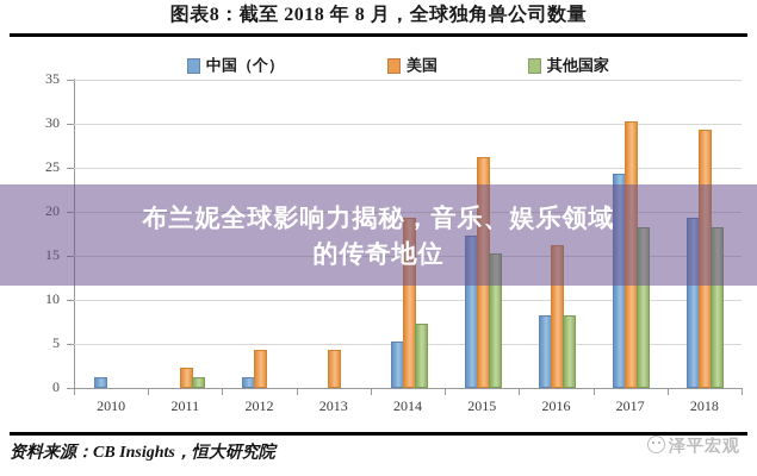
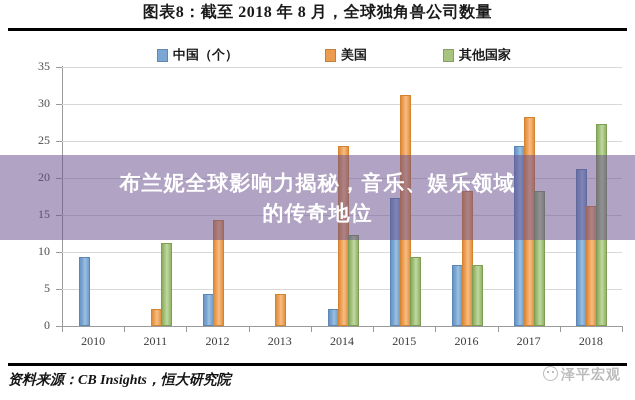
中国（个）/2010: 1 -> 9
其他国家/2011: 1 -> 11
中国（个）/2012: 1 -> 4
美国/2012: 4 -> 14
中国（个）/2014: 5 -> 2
美国/2014: 19 -> 24
其他国家/2014: 7 -> 12
美国/2015: 26 -> 31
其他国家/2015: 15 -> 9
美国/2016: 16 -> 18
美国/2017: 30 -> 28
中国（个）/2018: 19 -> 21
美国/2018: 29 -> 16
其他国家/2018: 18 -> 27
